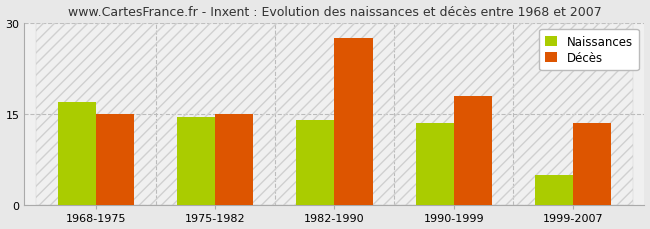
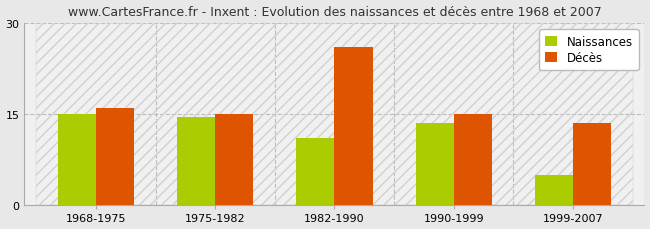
Naissances/1968-1975: 17.0 -> 15.0
Décès/1968-1975: 15.0 -> 16.0
Naissances/1982-1990: 14.0 -> 11.0
Décès/1982-1990: 27.5 -> 26.0
Décès/1990-1999: 18.0 -> 15.0
